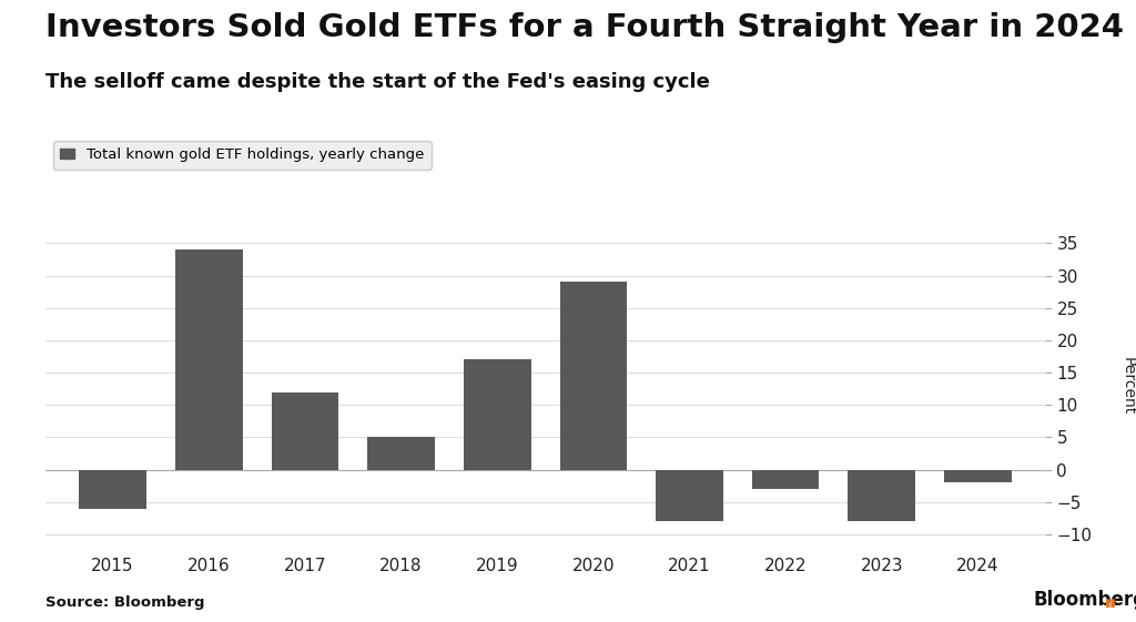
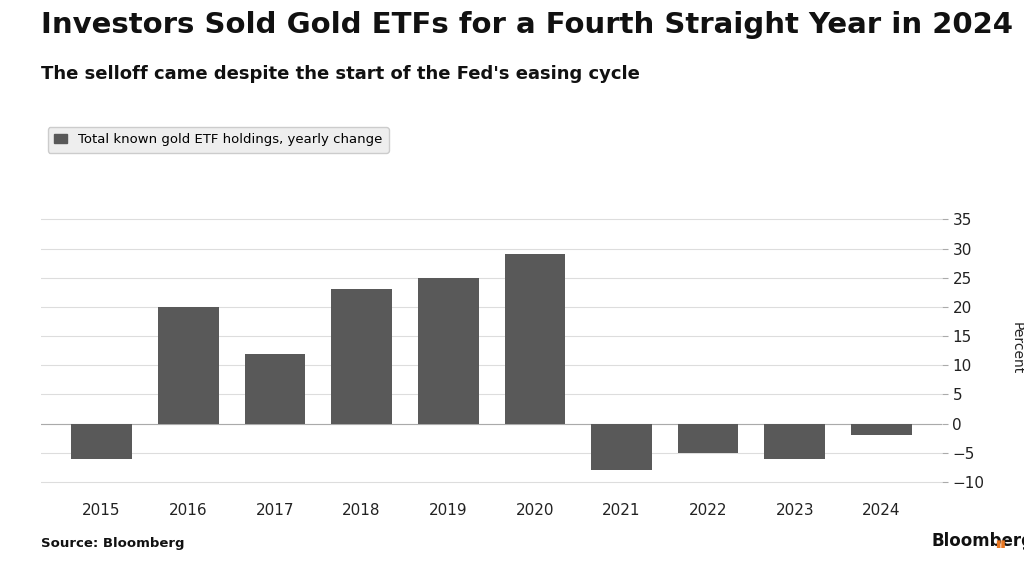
2016: 34 -> 20
2018: 5 -> 23
2019: 17 -> 25
2022: -3 -> -5
2023: -8 -> -6
